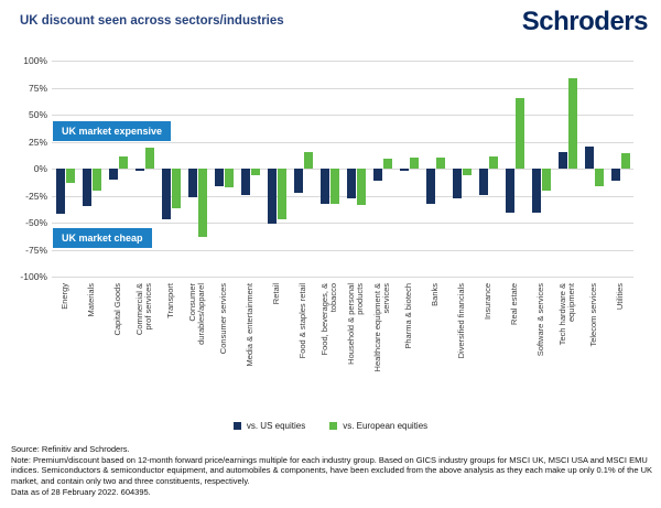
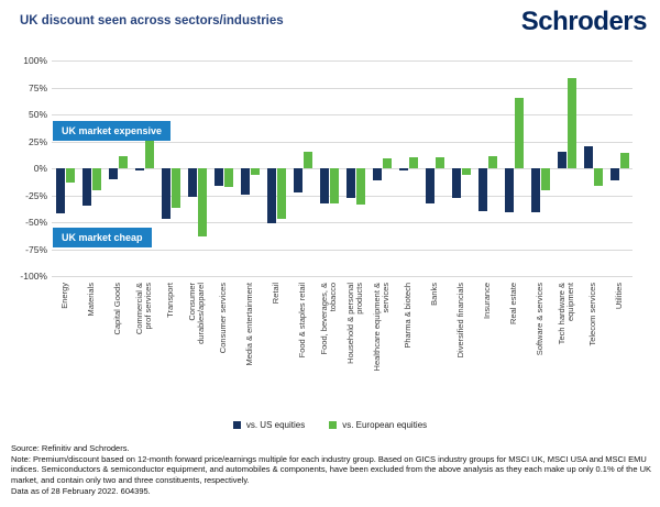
vs. European equities/Commercial & prof services: 20% -> 30%
vs. US equities/Insurance: -20% -> -40%
